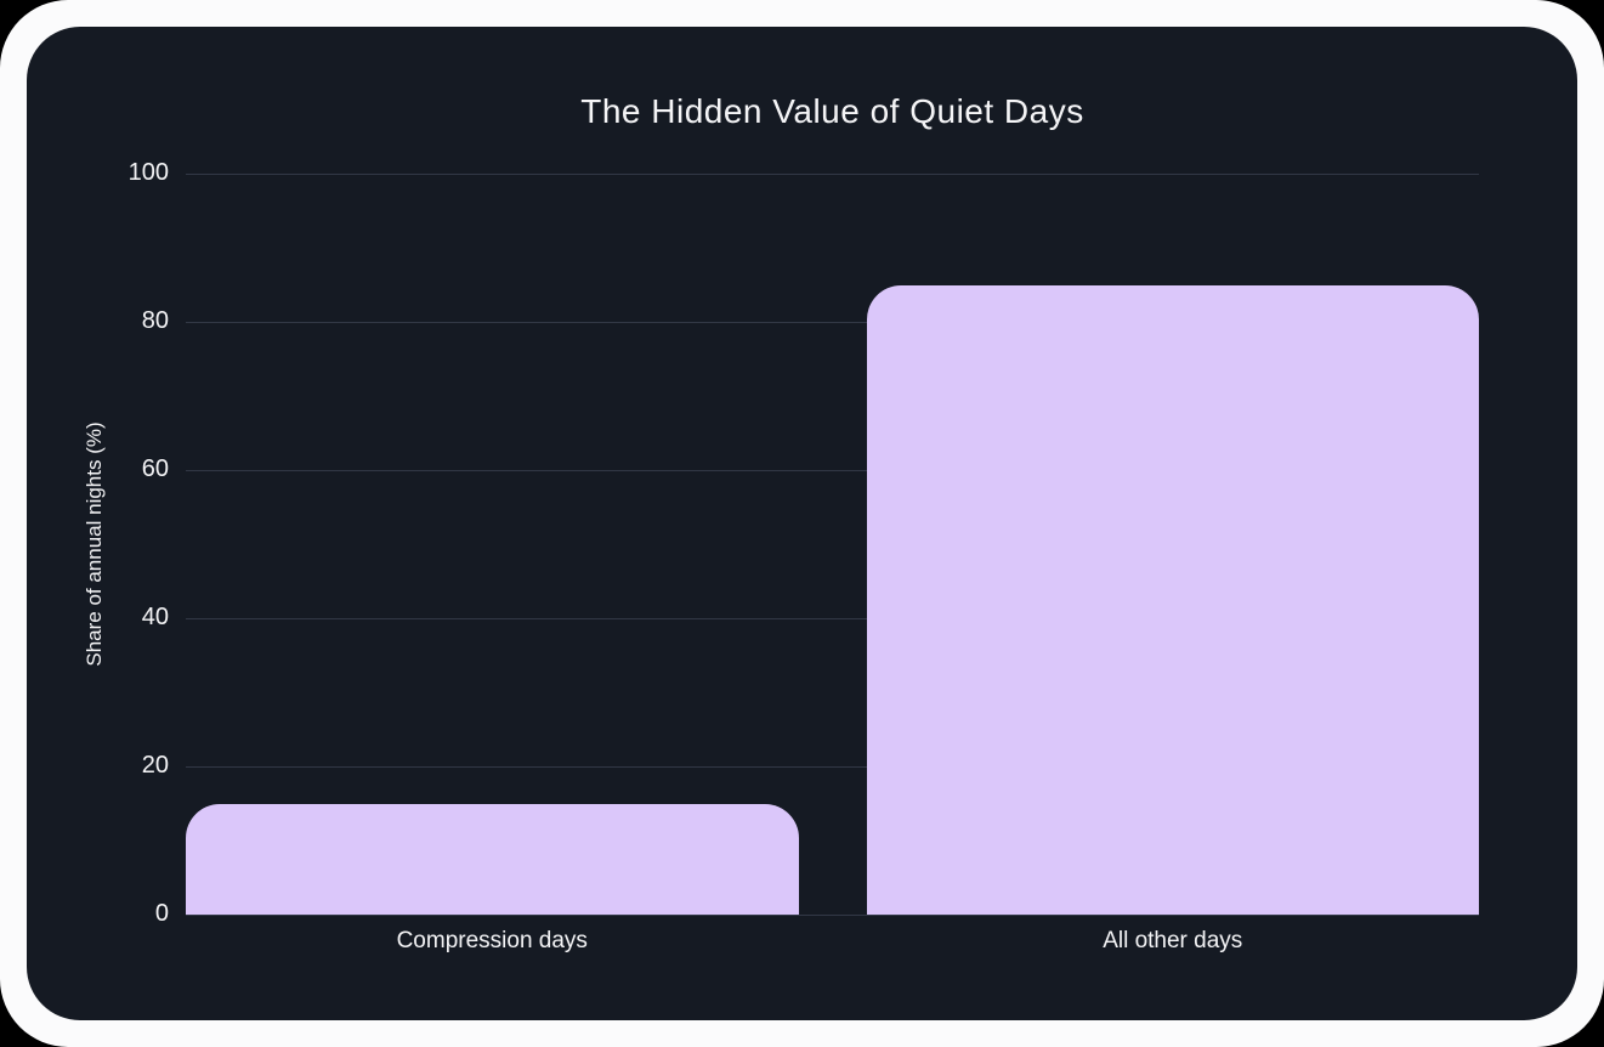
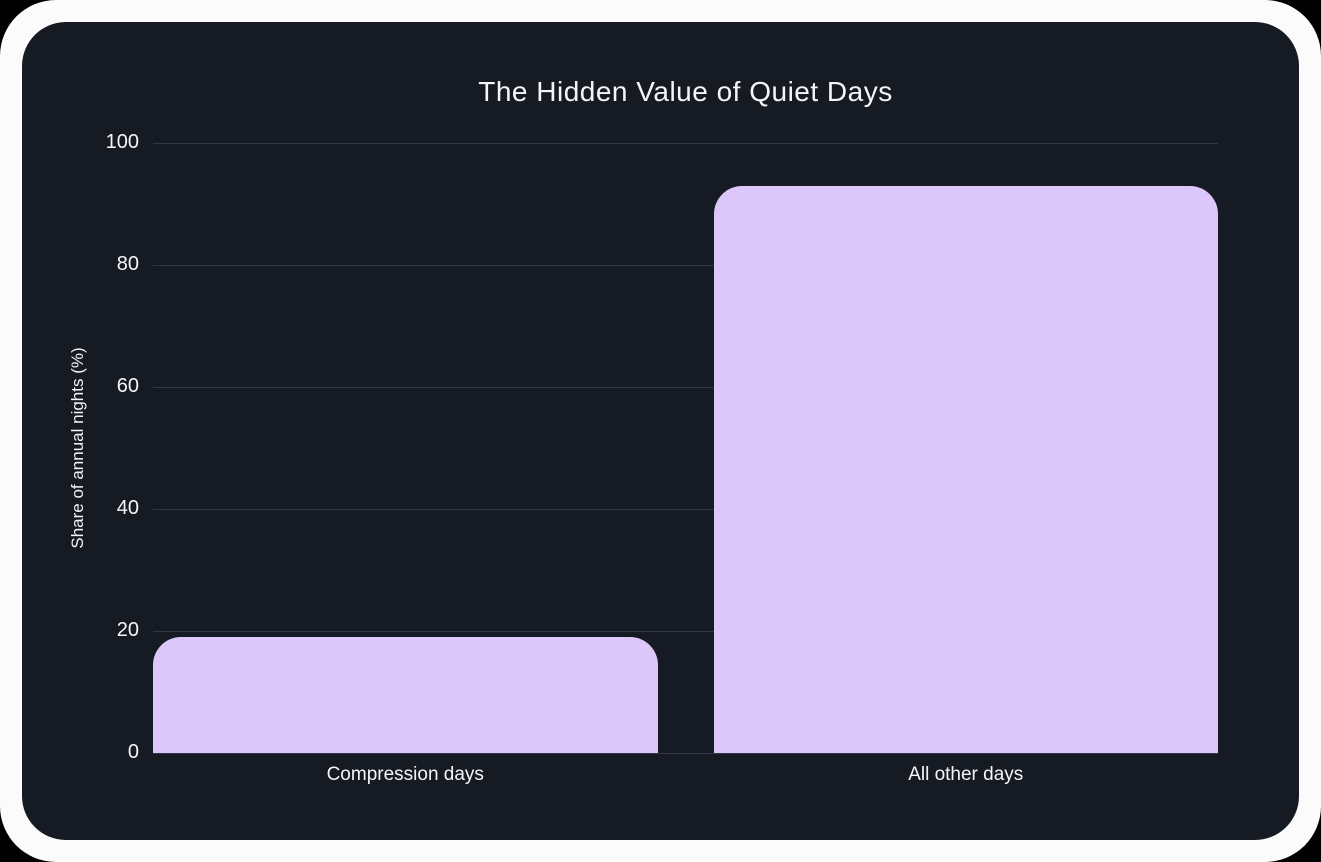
Compression days: 15 -> 19
All other days: 85 -> 93
